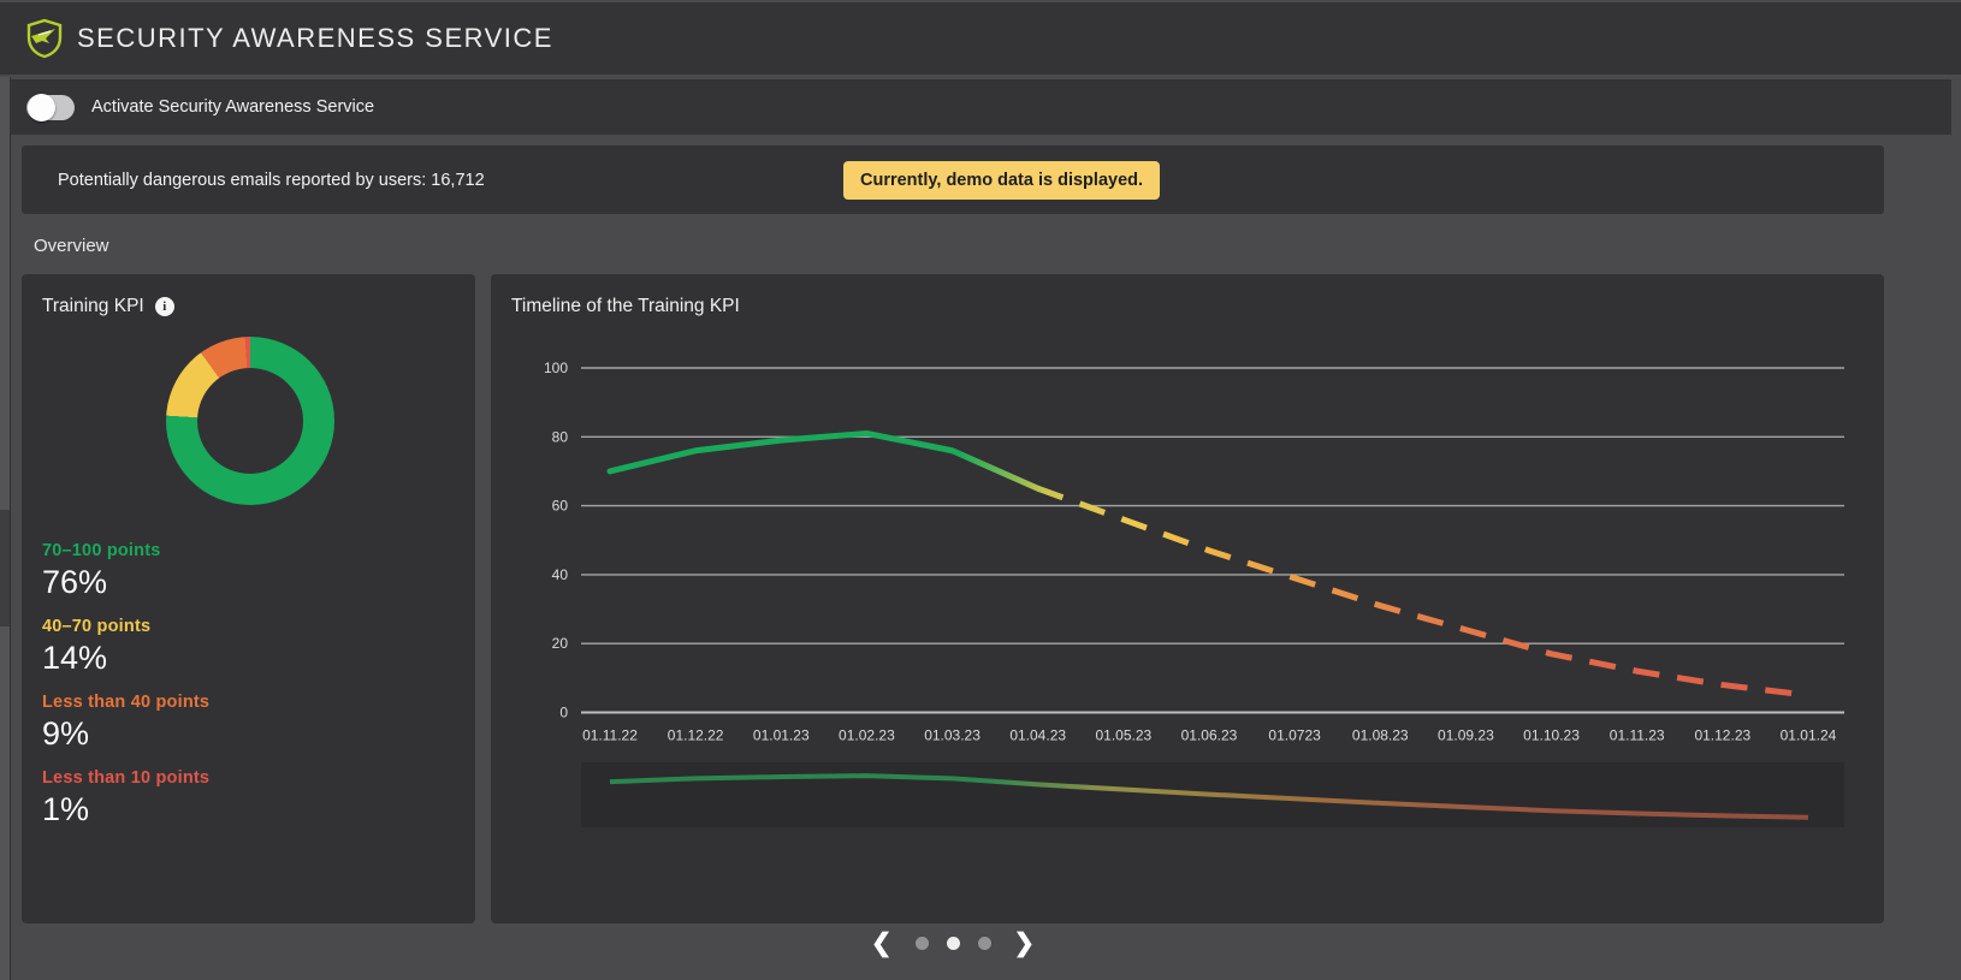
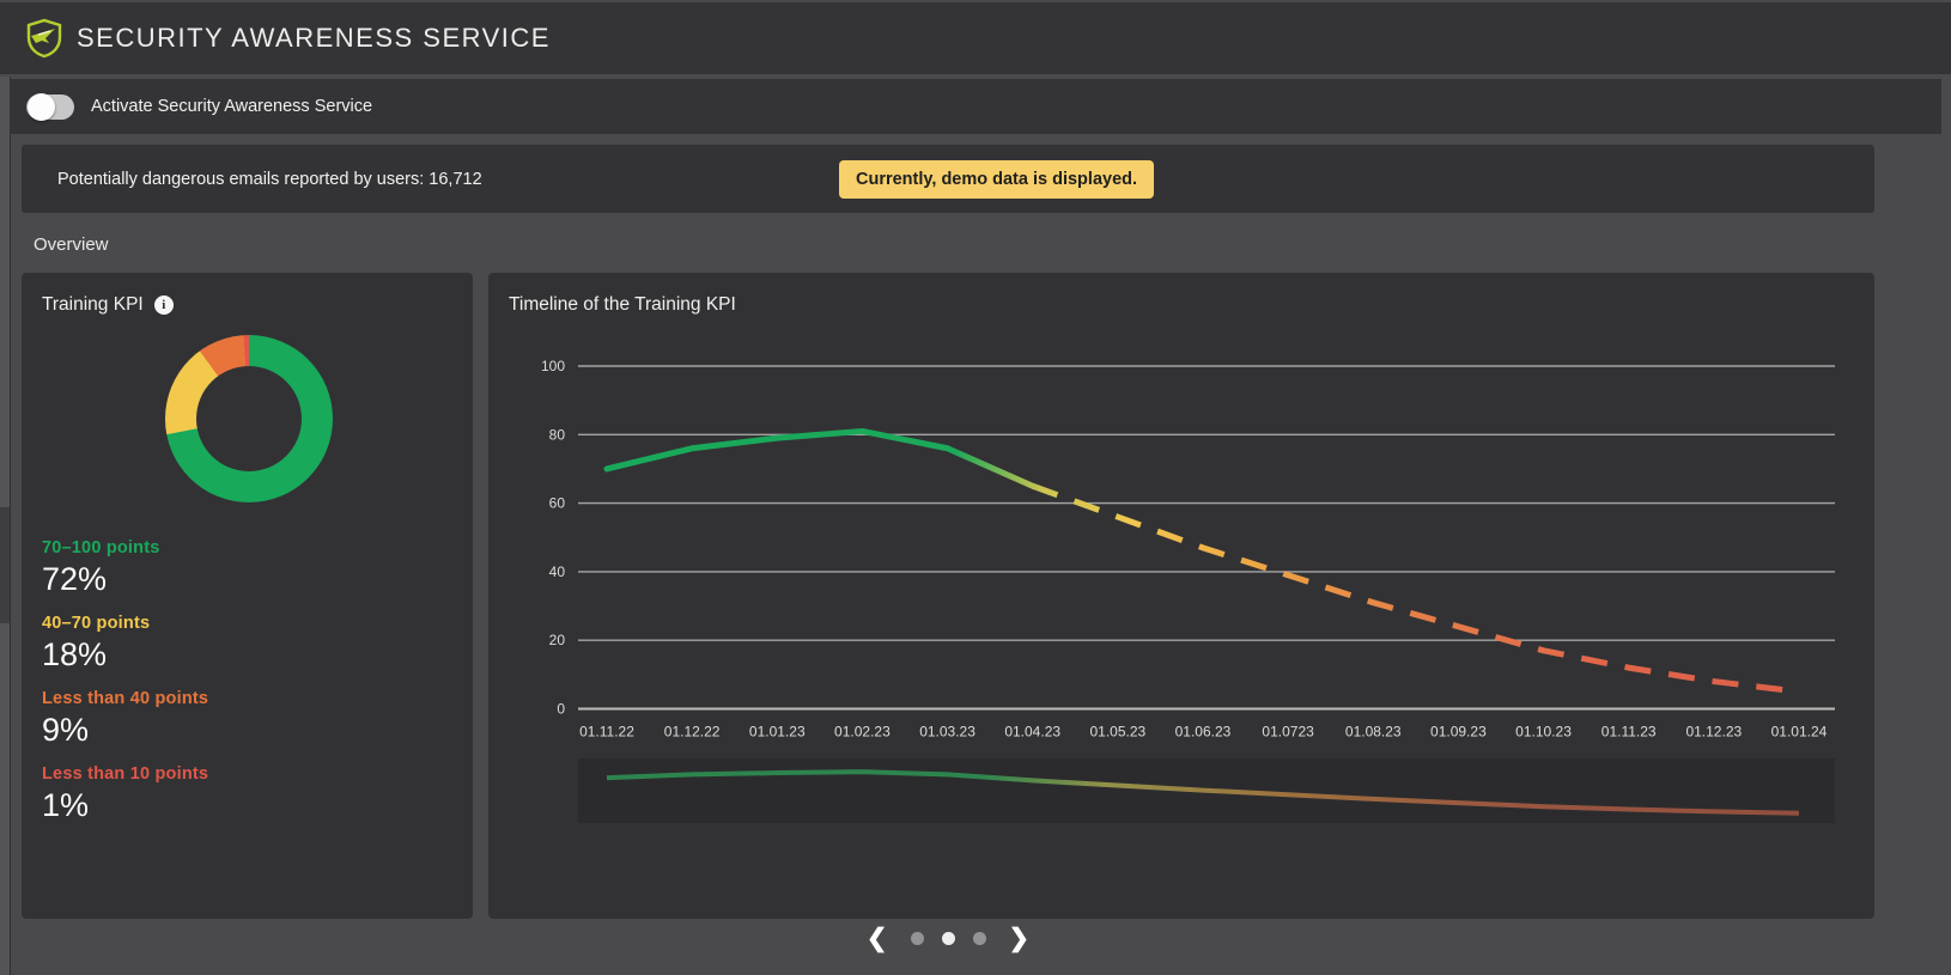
Training KPI/70–100 points: 76% -> 72%
Training KPI/40–70 points: 14% -> 18%
